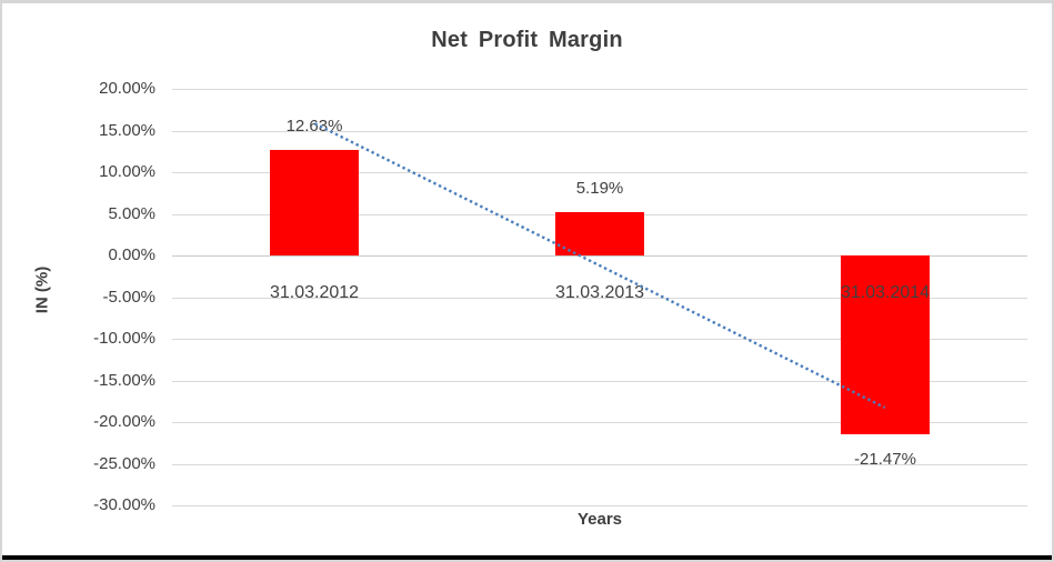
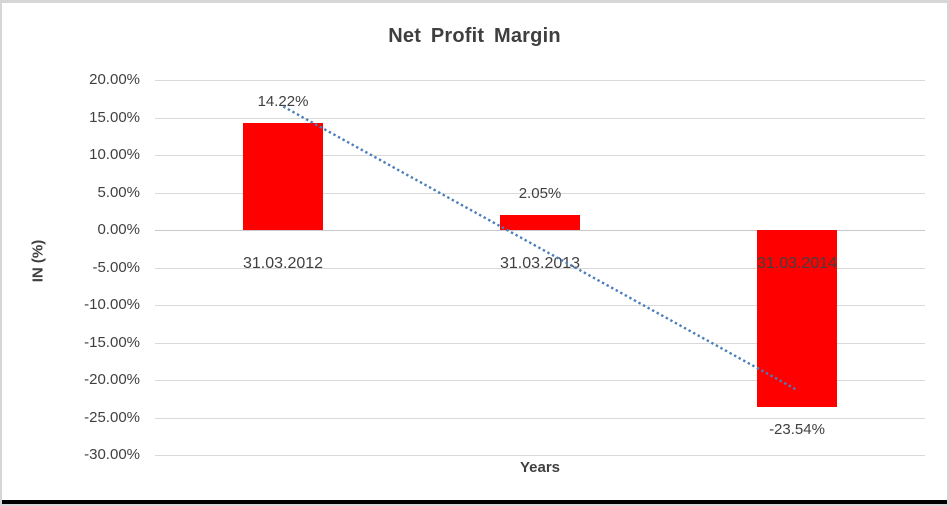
31.03.2012: 12.63% -> 14.22%
31.03.2013: 5.19% -> 2.05%
31.03.2014: -21.47% -> -23.54%
